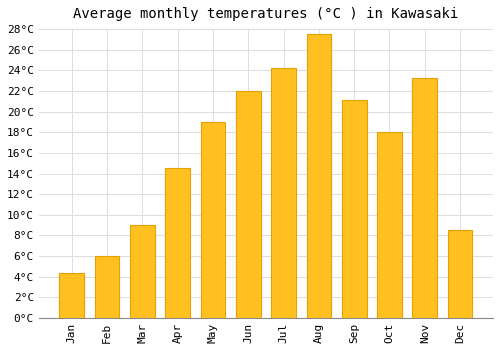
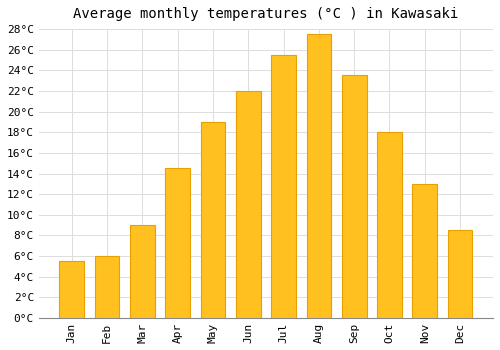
Jan: 4.4°C -> 5.5°C
Jul: 24.2°C -> 25.5°C
Sep: 21.1°C -> 23.5°C
Nov: 23.3°C -> 13.0°C
